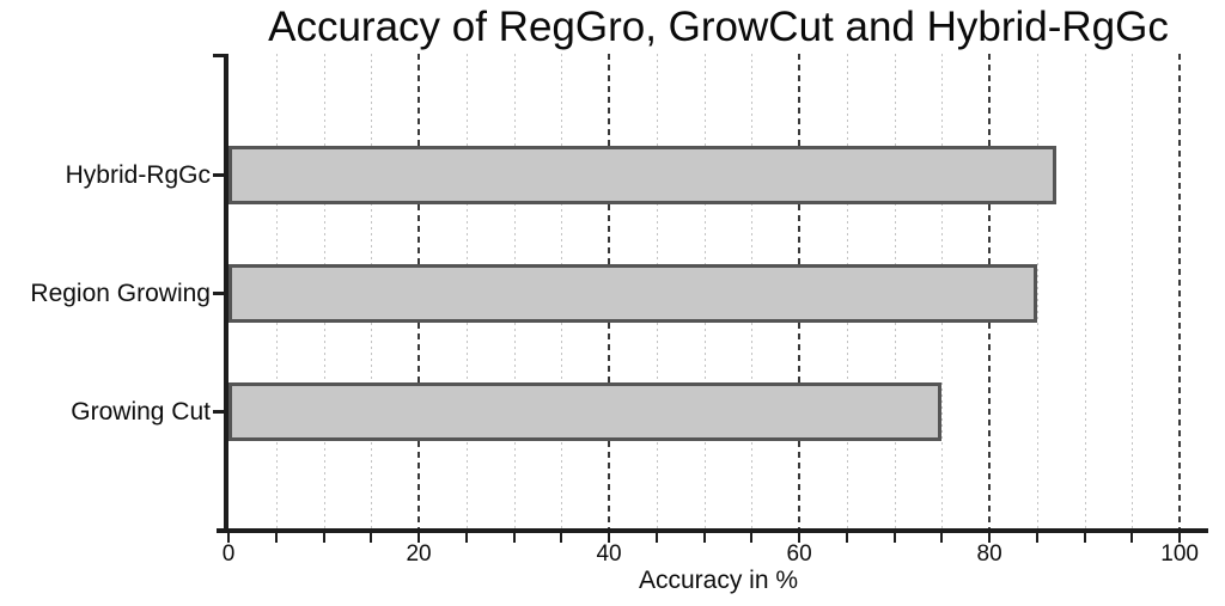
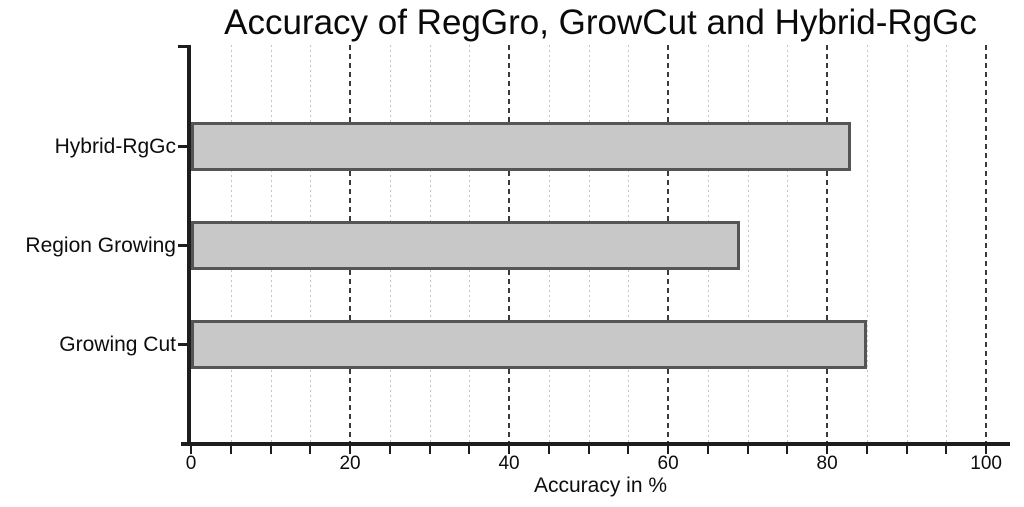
Hybrid-RgGc: 87 -> 83
Region Growing: 85 -> 69
Growing Cut: 75 -> 85
